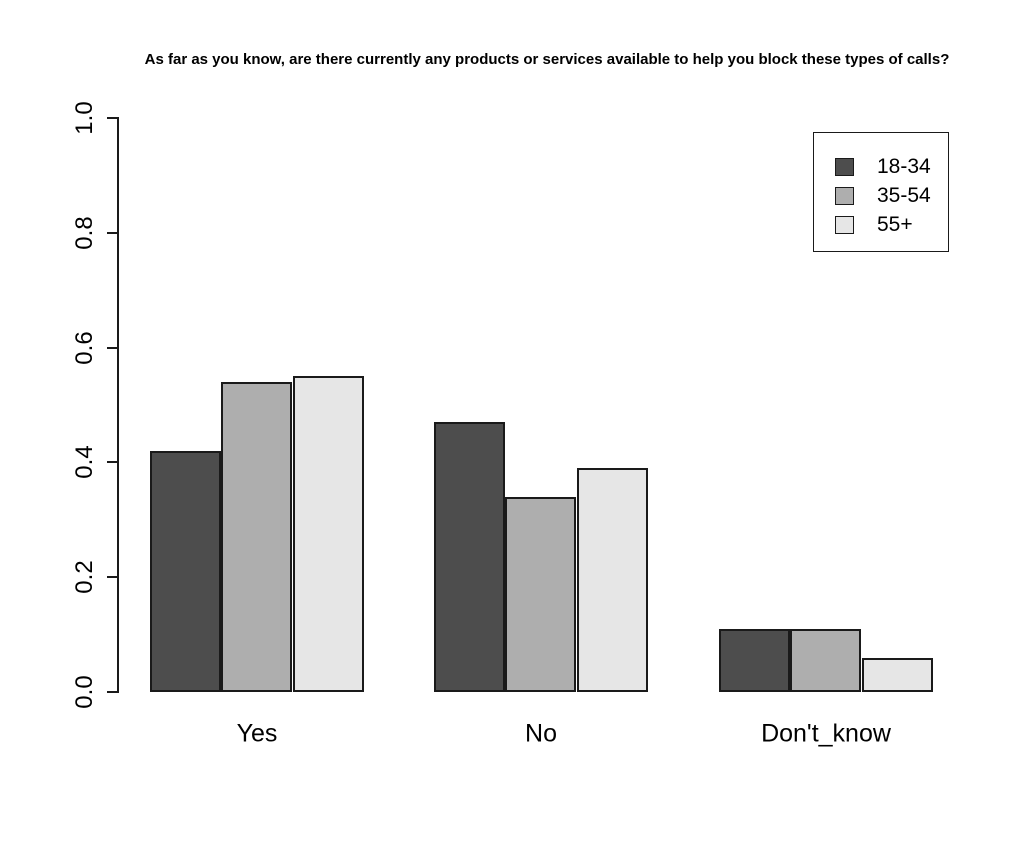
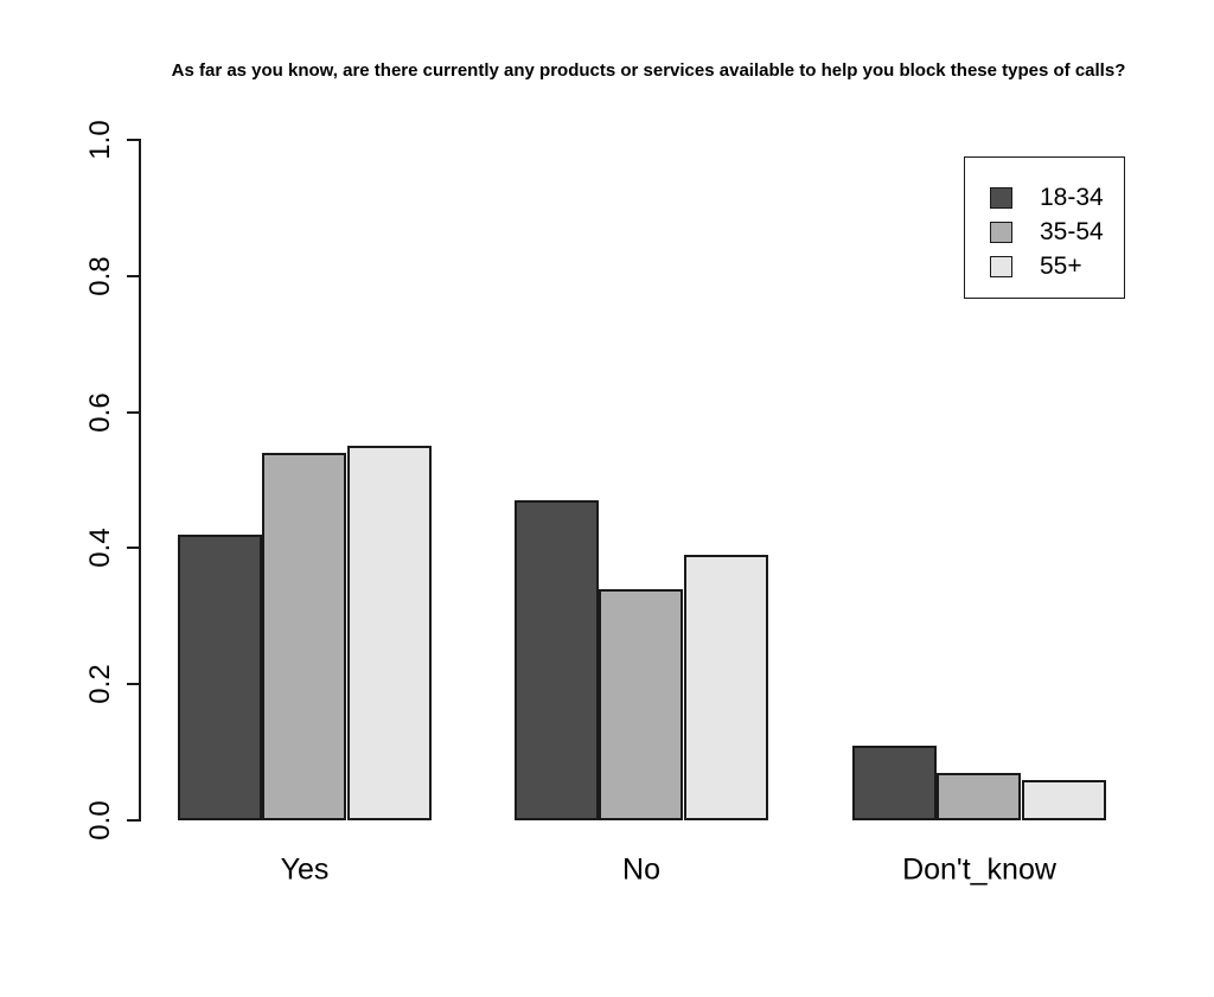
35-54/Don't_know: 0.11 -> 0.07
